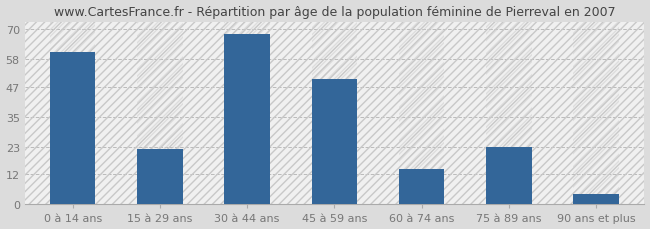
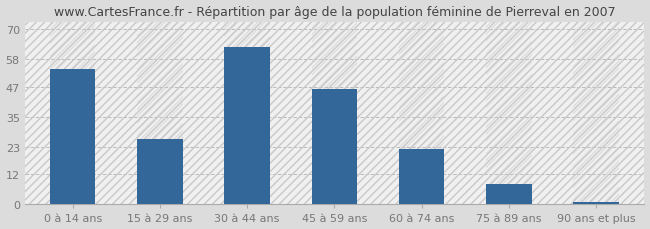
0 à 14 ans: 61 -> 54
15 à 29 ans: 22 -> 26
30 à 44 ans: 68 -> 63
45 à 59 ans: 50 -> 46
60 à 74 ans: 14 -> 22
75 à 89 ans: 23 -> 8
90 ans et plus: 4 -> 1
